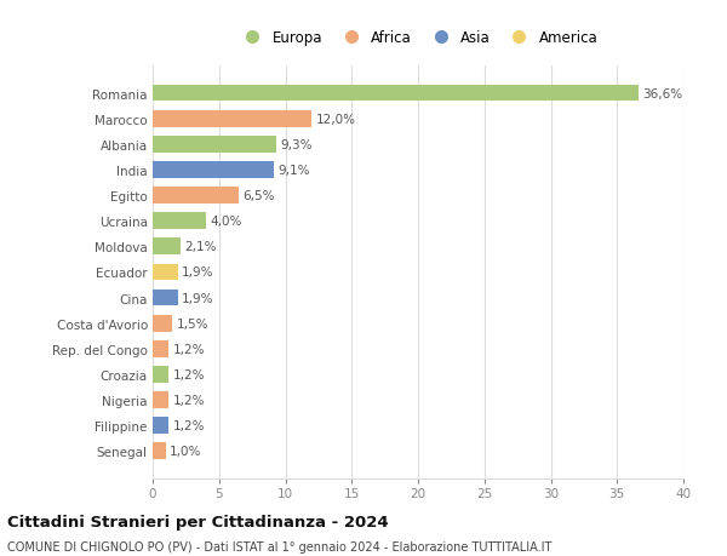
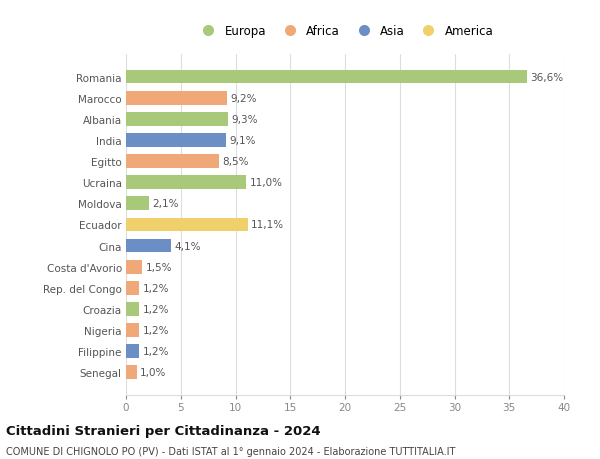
Marocco: 12,0% -> 9,2%
Egitto: 6,5% -> 8,5%
Ucraina: 4,0% -> 11,0%
Ecuador: 1,9% -> 11,1%
Cina: 1,9% -> 4,1%
